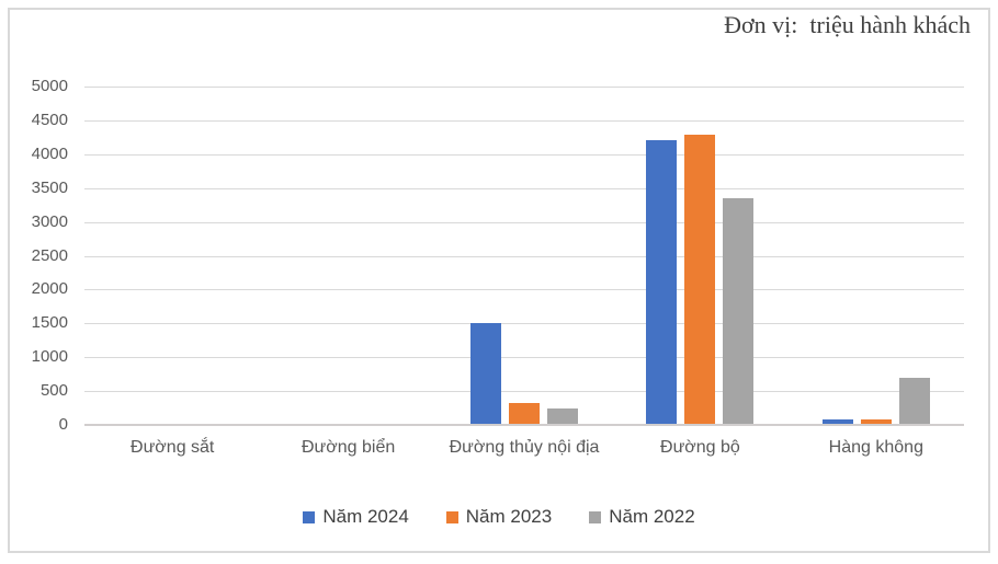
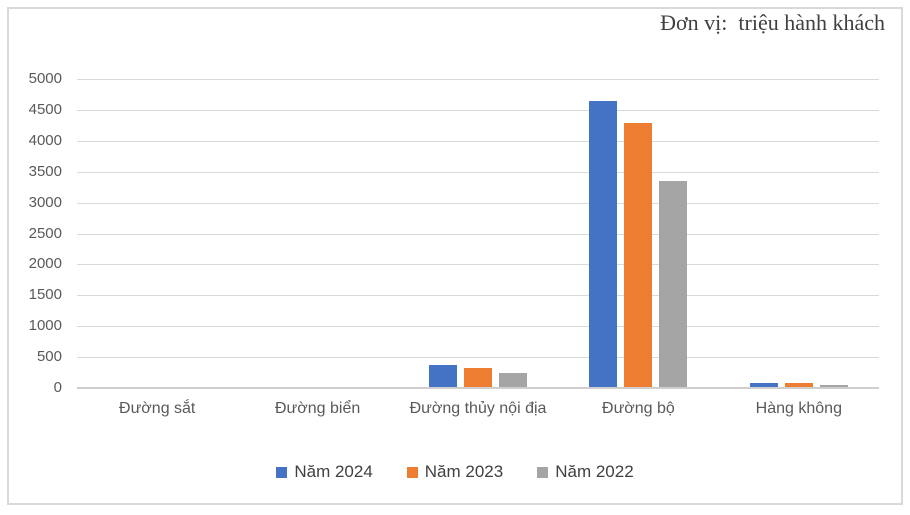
Năm 2024/Đường thủy nội địa: 1500 -> 400
Năm 2024/Đường bộ: 4200 -> 4600
Năm 2022/Hàng không: 700 -> 100
